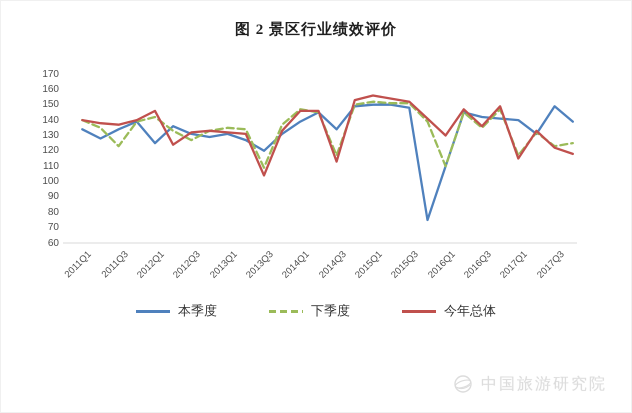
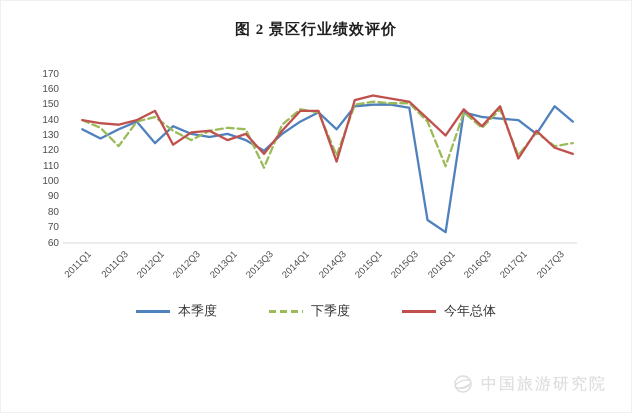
今年总体/2013Q1: 132 -> 127
今年总体/2013Q3: 104 -> 118
本季度/2016Q1: 110 -> 67
